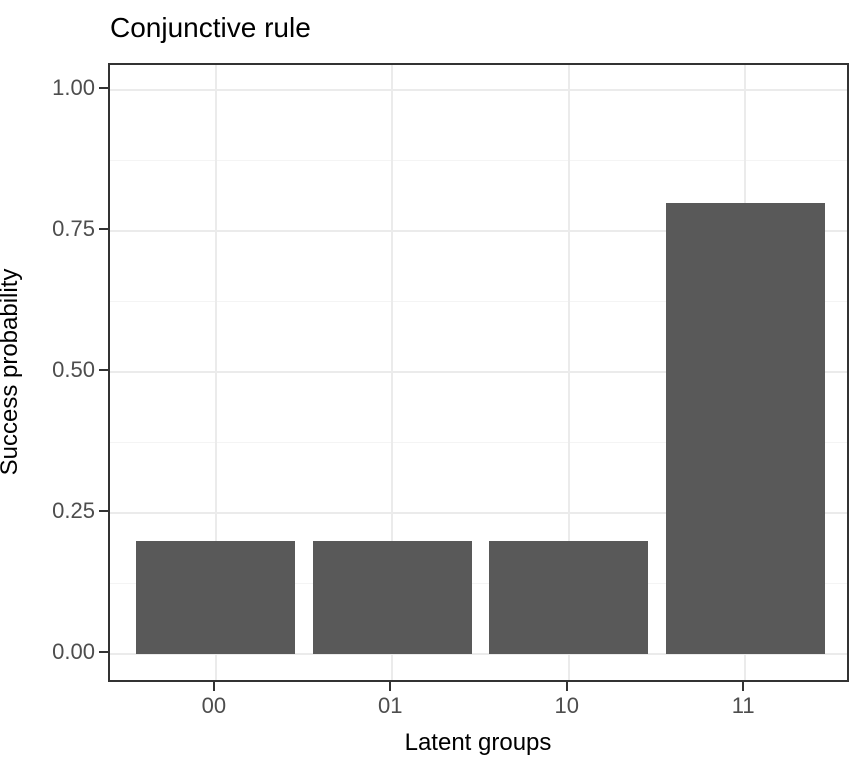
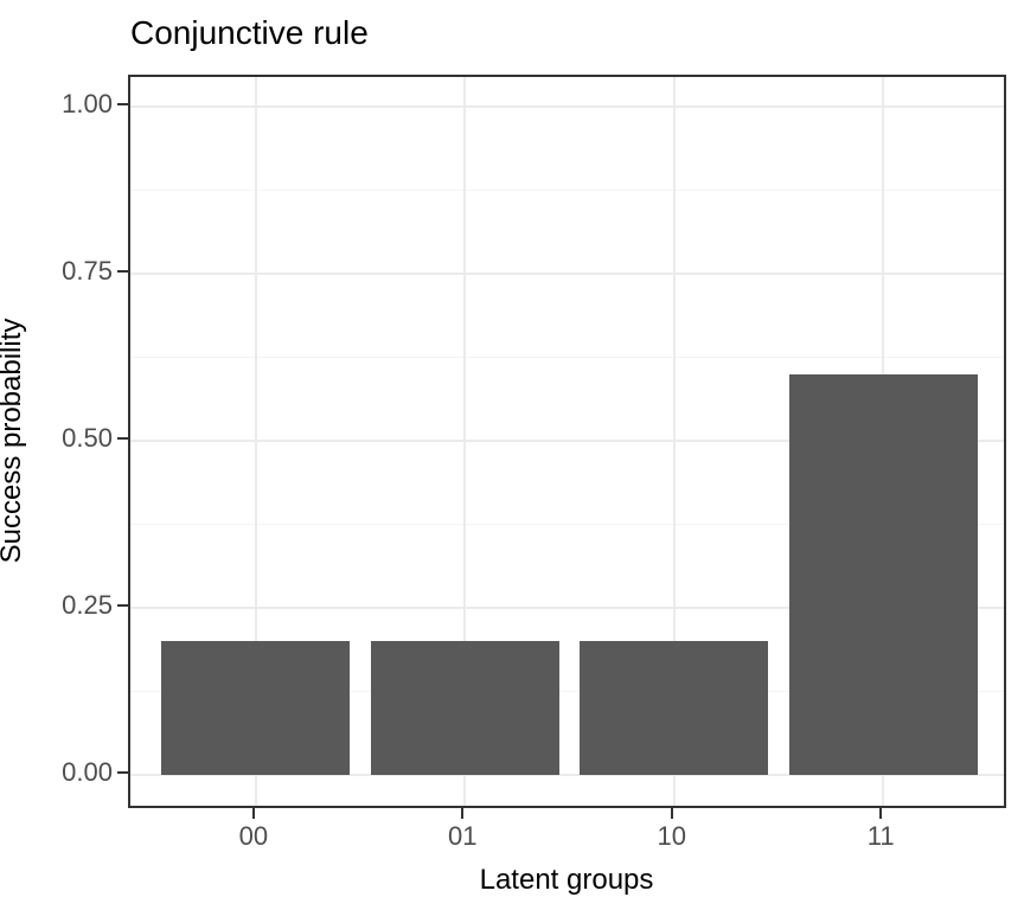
11: 0.8 -> 0.6
